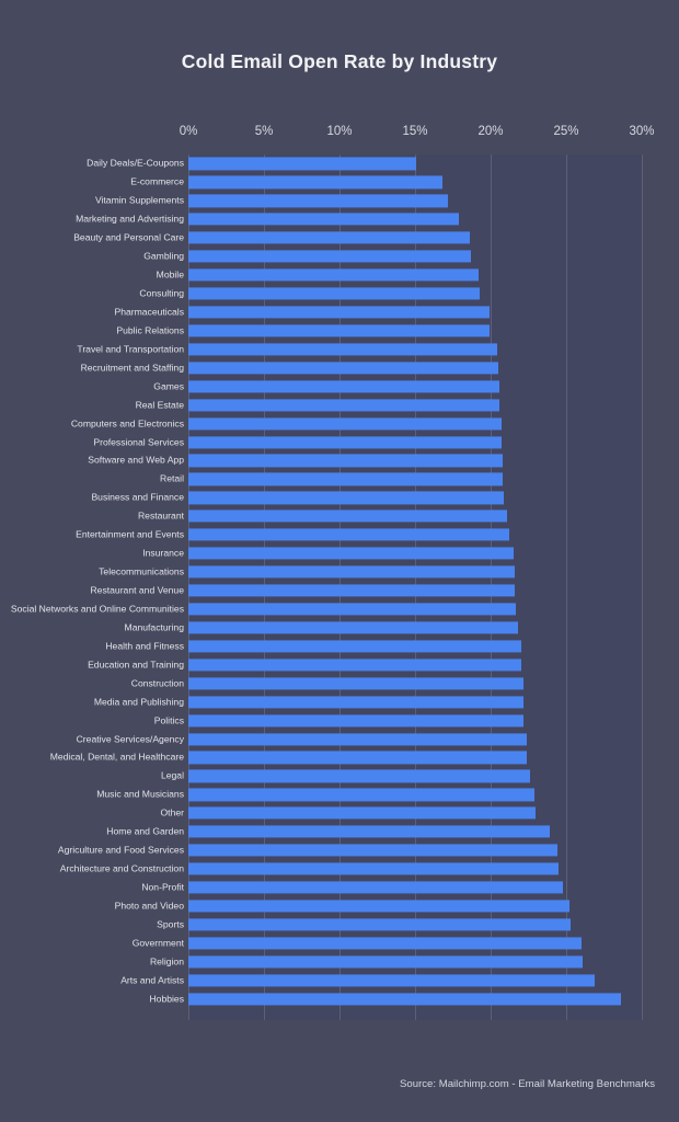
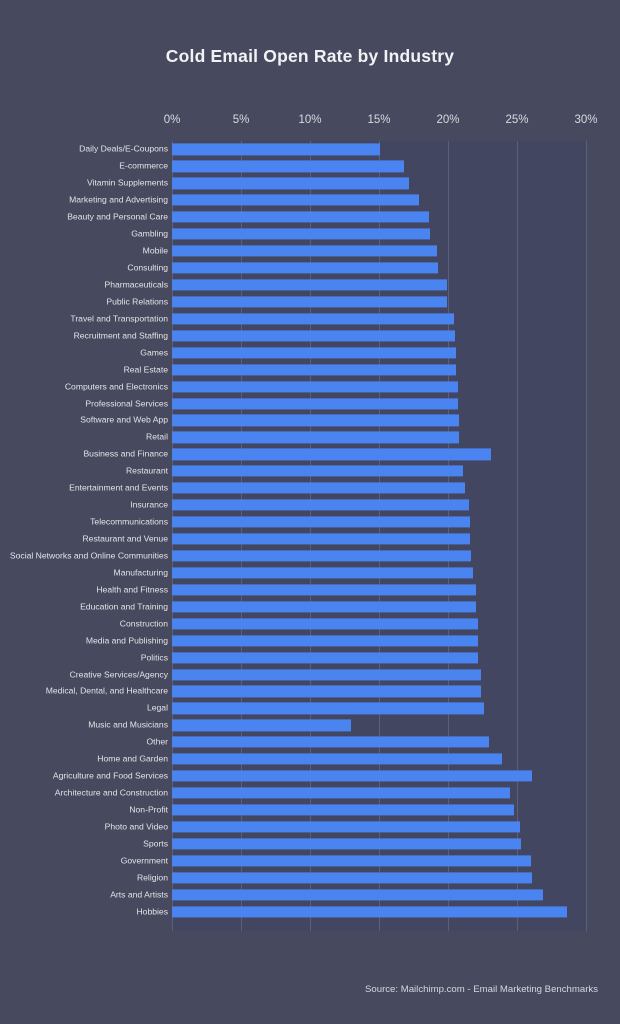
Business and Finance: 20.9% -> 23.1%
Music and Musicians: 22.9% -> 13.0%
Agriculture and Food Services: 24.4% -> 26.1%
